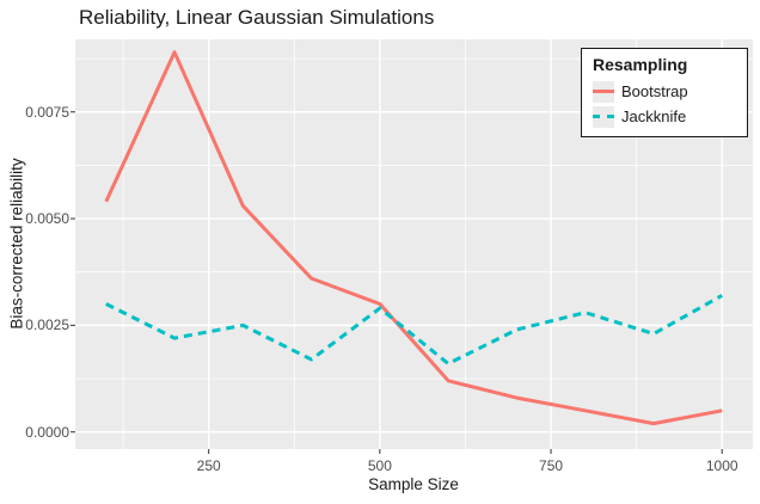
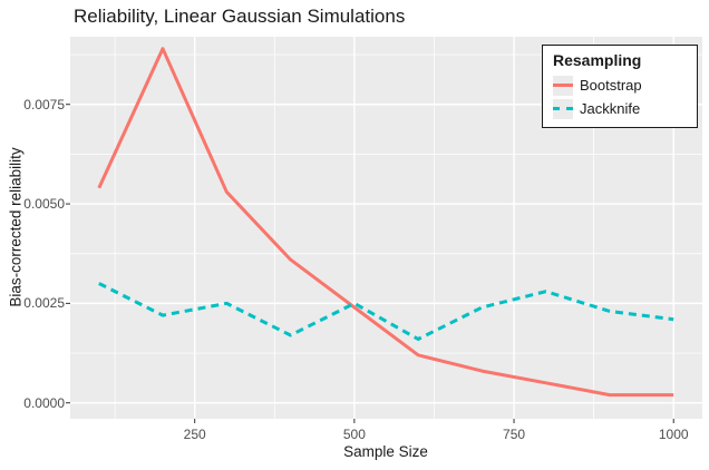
Bootstrap/500: 0.0030 -> 0.0024
Jackknife/500: 0.0029 -> 0.0025
Bootstrap/1000: 0.0005 -> 0.0002
Jackknife/1000: 0.0032 -> 0.0021
